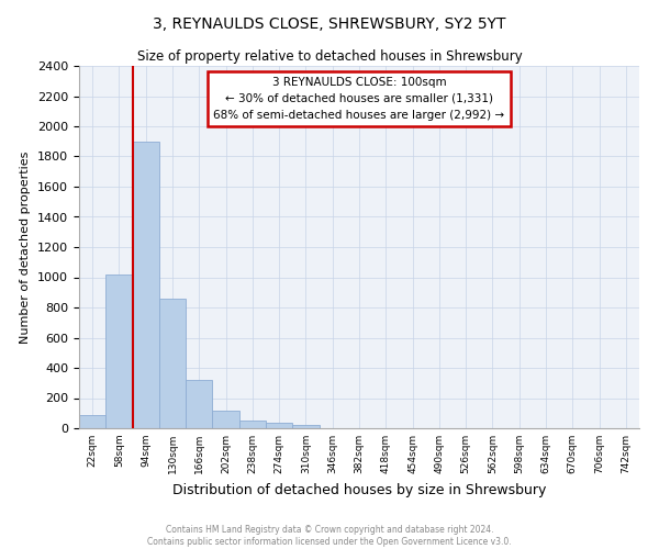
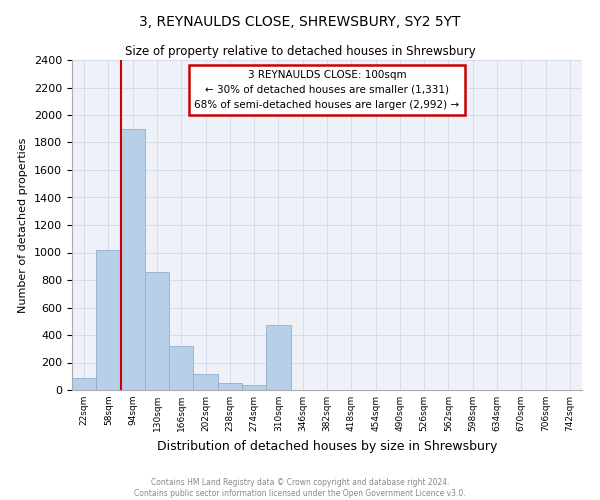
310sqm: 20 -> 470
